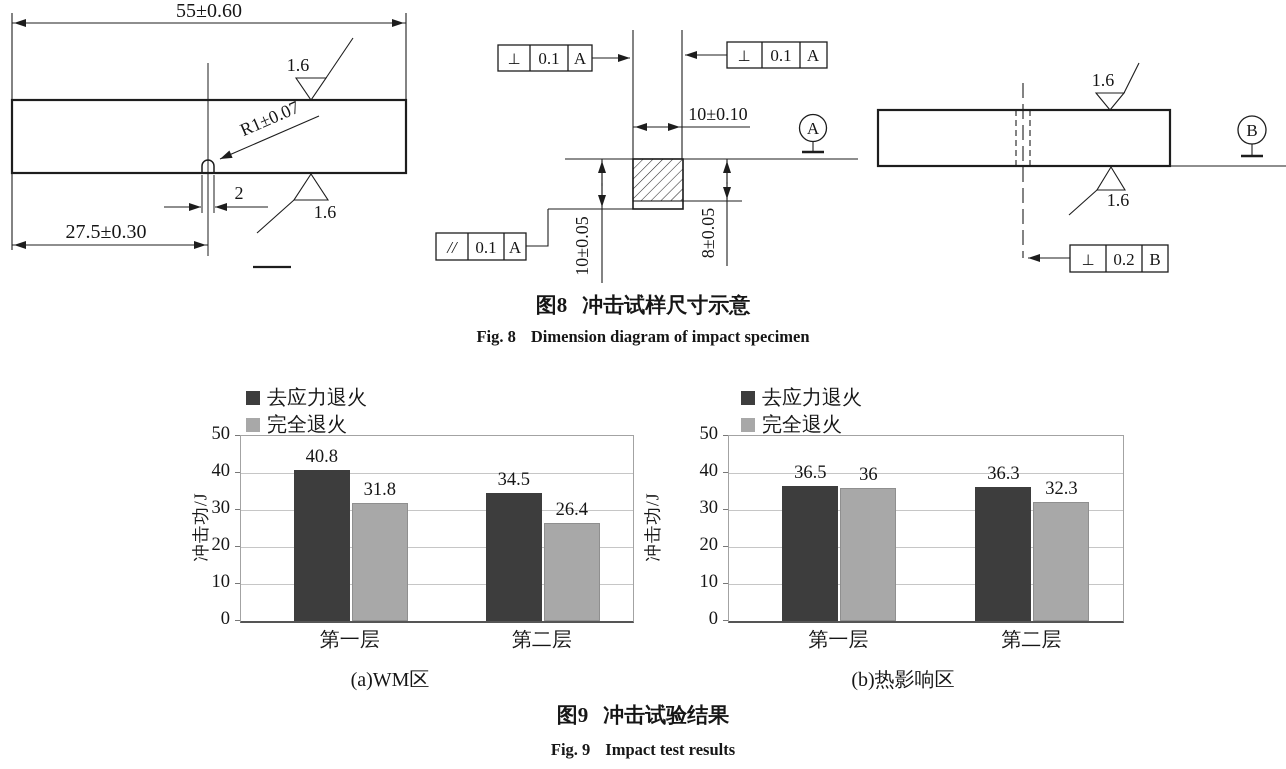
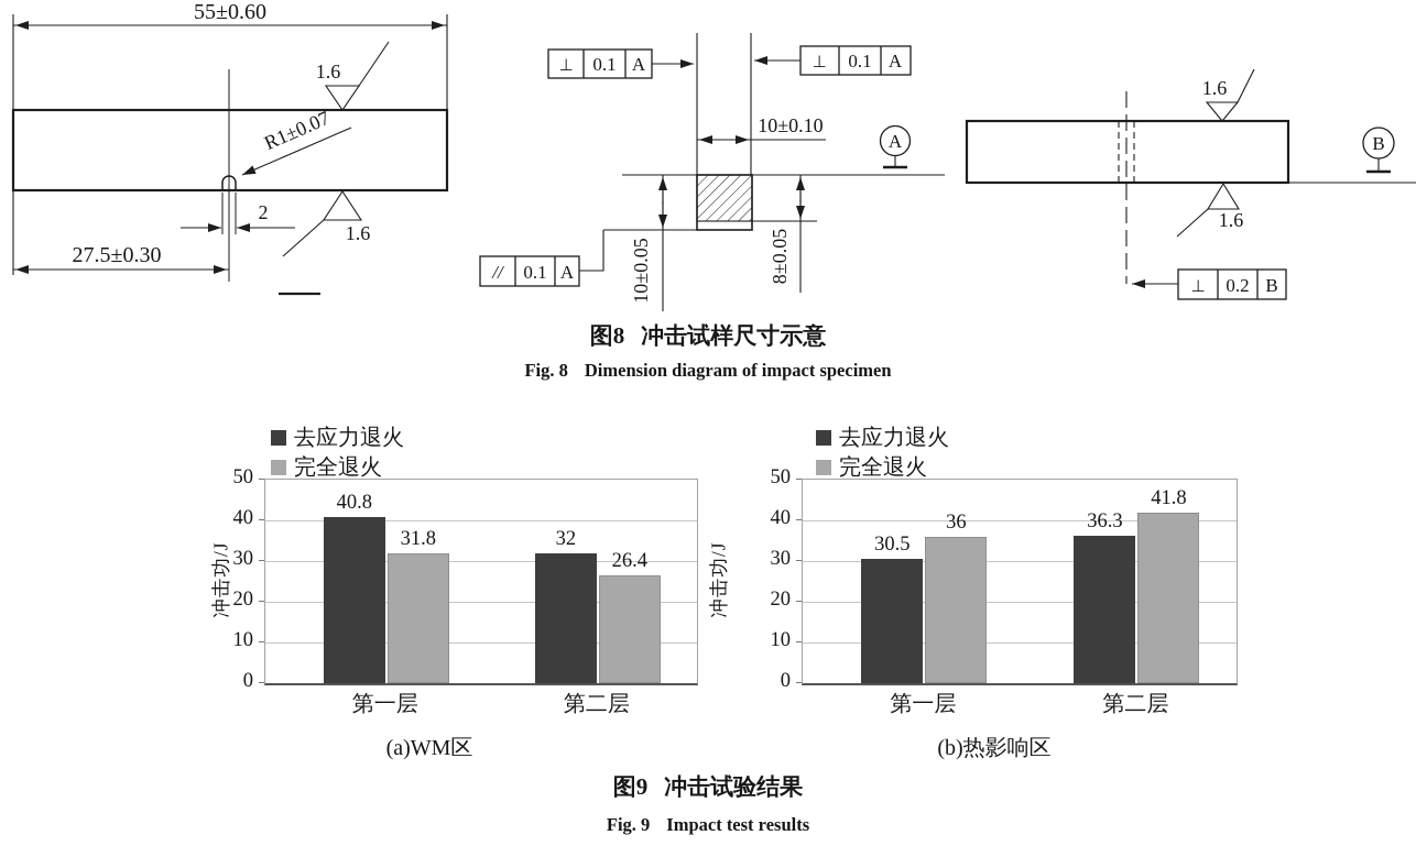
(a)WM区/去应力退火/第二层: 34.5 -> 32
(b)热影响区/去应力退火/第一层: 36.5 -> 30.5
(b)热影响区/完全退火/第二层: 32.3 -> 41.8
